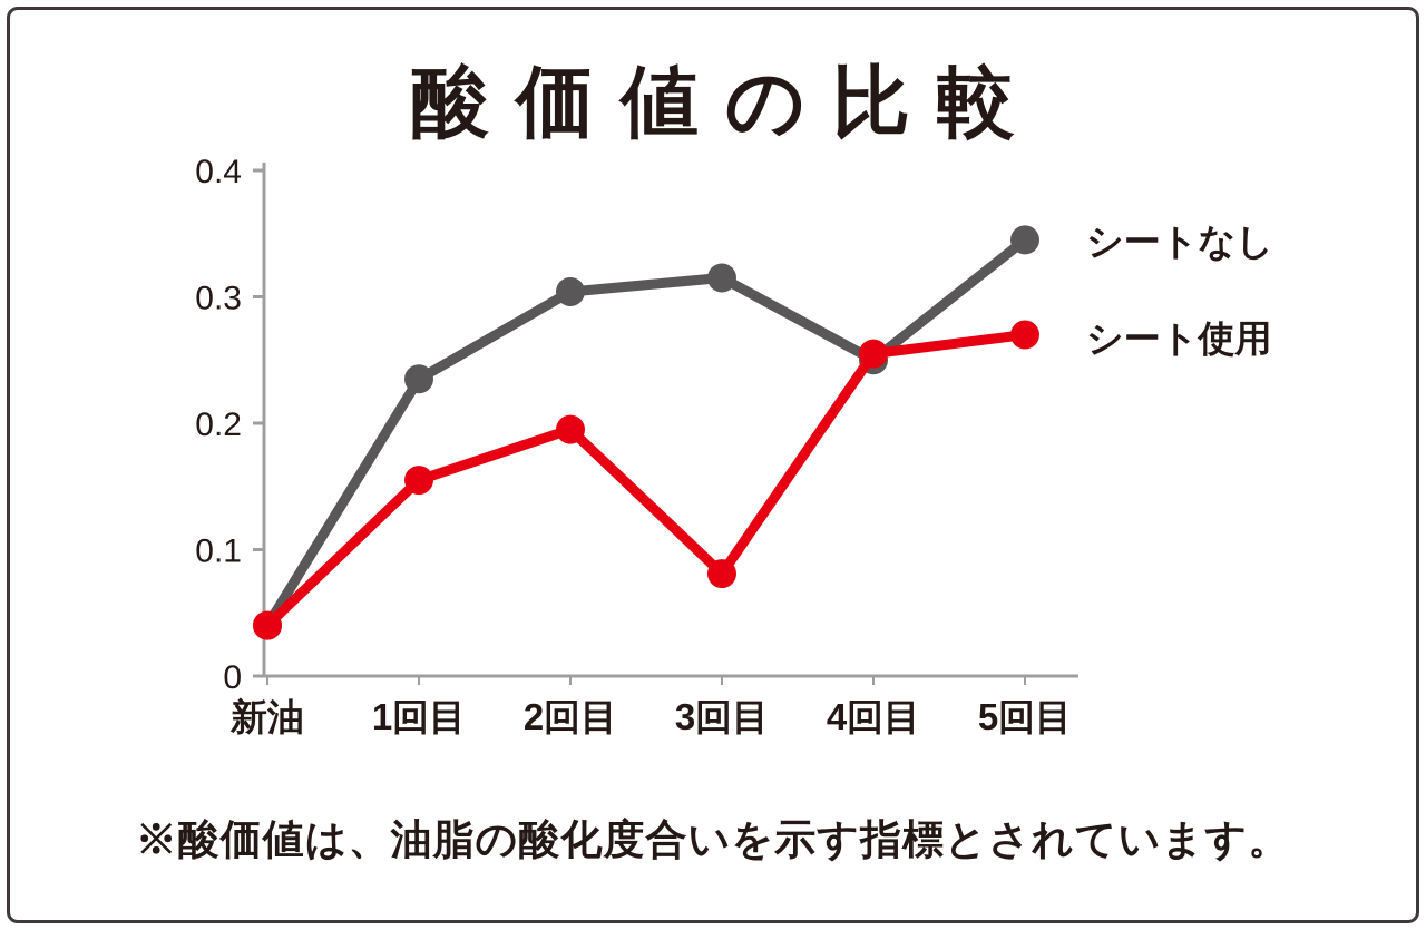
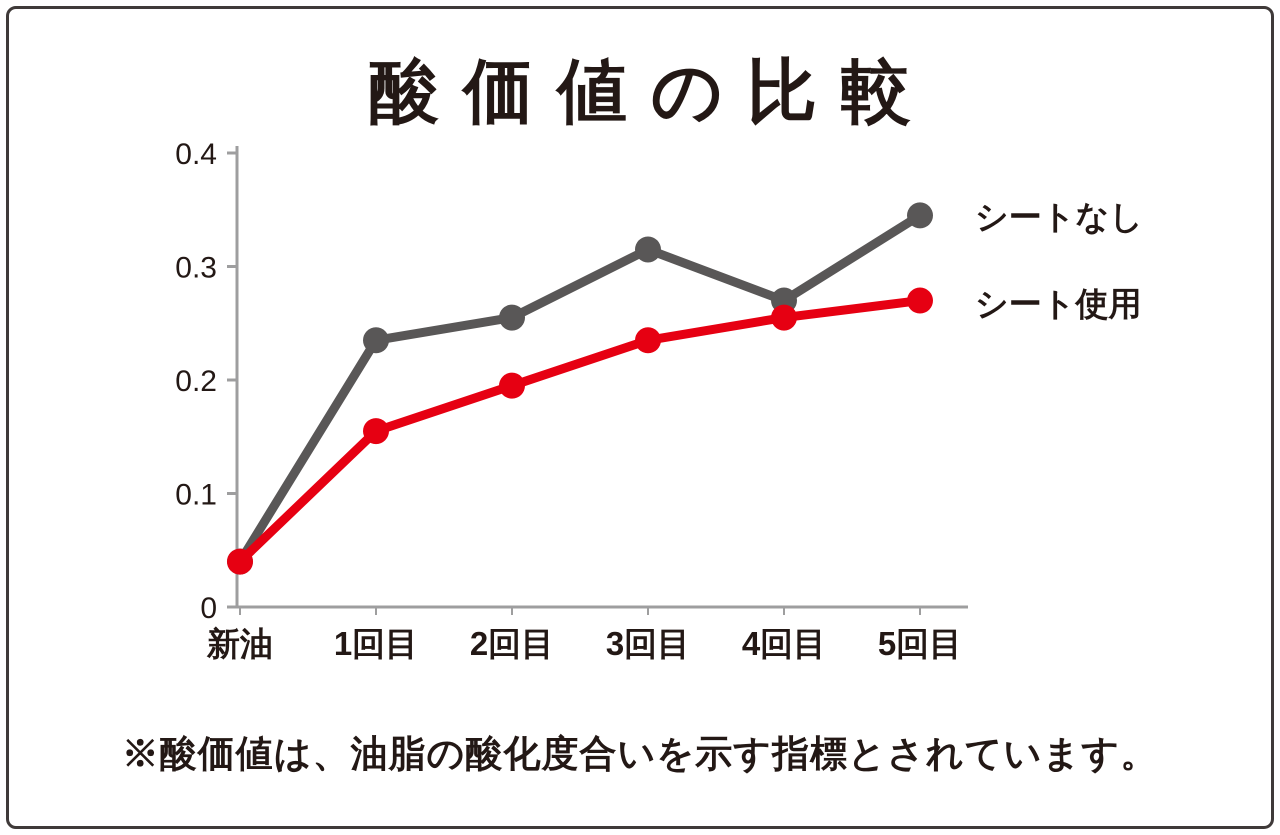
シートなし/2回目: 0.304 -> 0.255
シート使用/3回目: 0.081 -> 0.235
シートなし/4回目: 0.250 -> 0.270
